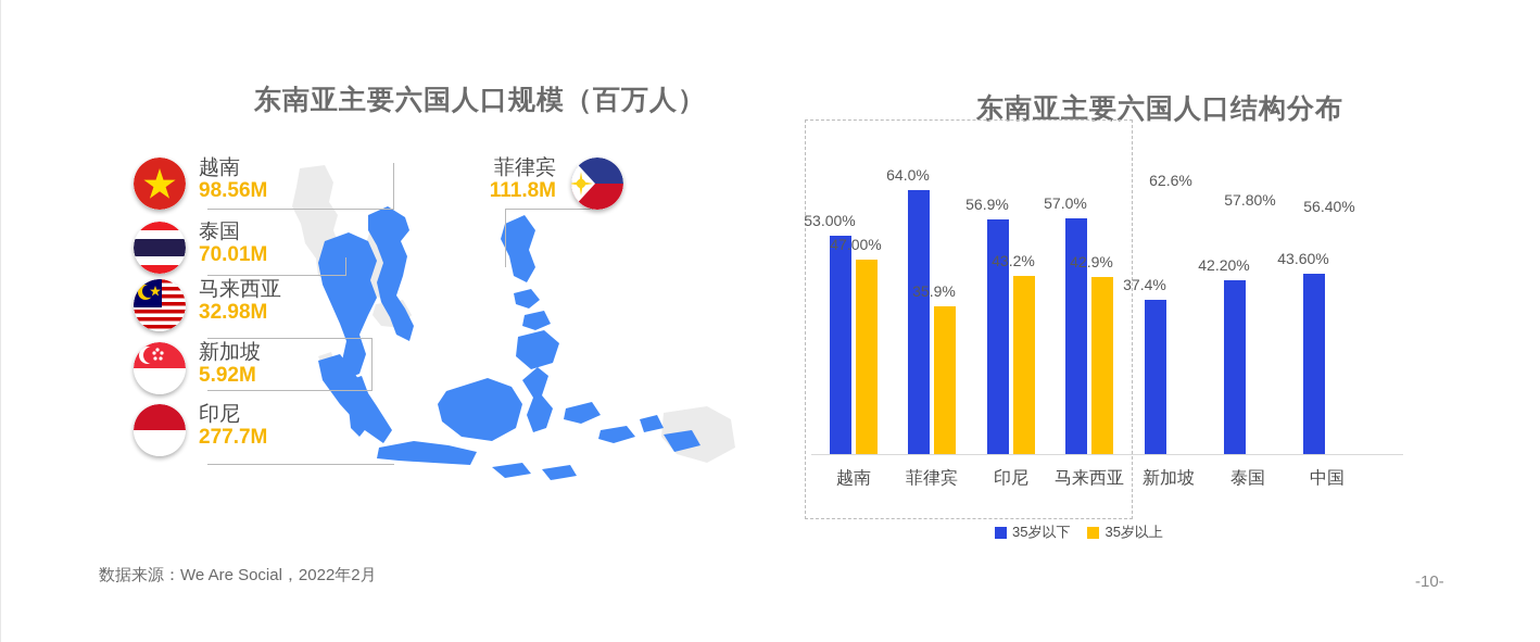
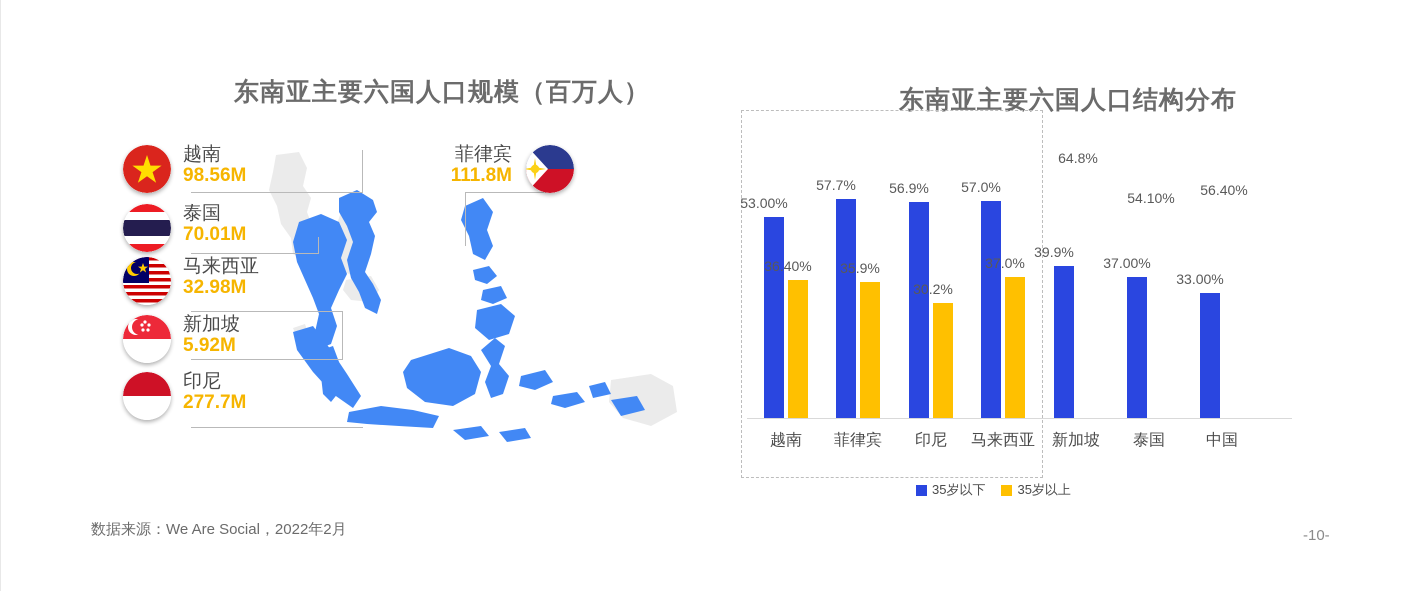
35岁以上/越南: 47.00% -> 36.40%
35岁以下/菲律宾: 64.0% -> 57.7%
35岁以上/印尼: 43.2% -> 30.2%
35岁以上/马来西亚: 42.9% -> 37.0%
35岁以下/新加坡: 37.4% -> 39.9%
35岁以上/新加坡: 62.6% -> 64.8%
35岁以下/泰国: 42.20% -> 37.00%
35岁以上/泰国: 57.80% -> 54.10%
35岁以下/中国: 43.60% -> 33.00%
